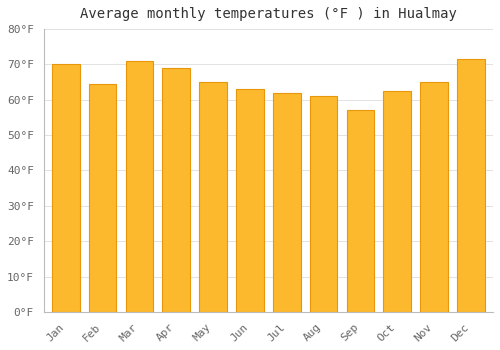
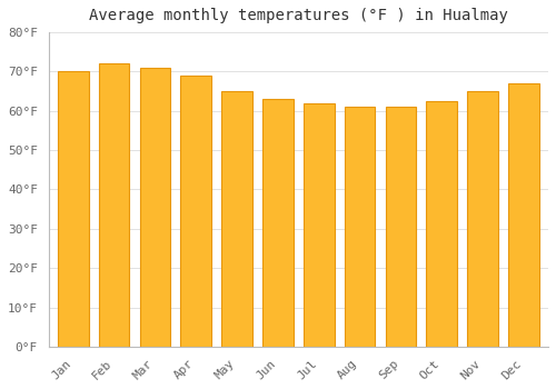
Feb: 64.5°F -> 72.0°F
Sep: 57.0°F -> 61.0°F
Dec: 71.5°F -> 67.0°F
